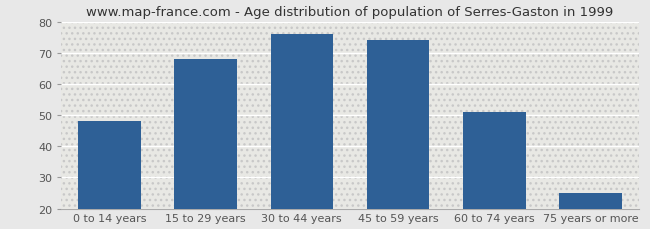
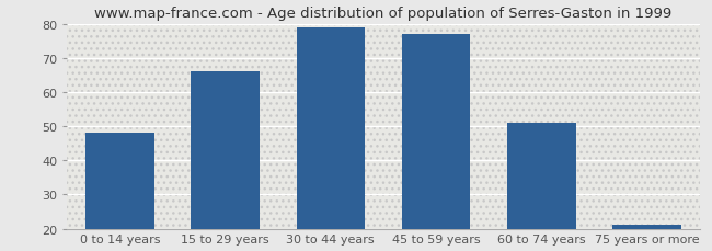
15 to 29 years: 68 -> 66
30 to 44 years: 76 -> 79
45 to 59 years: 74 -> 77
75 years or more: 25 -> 21
